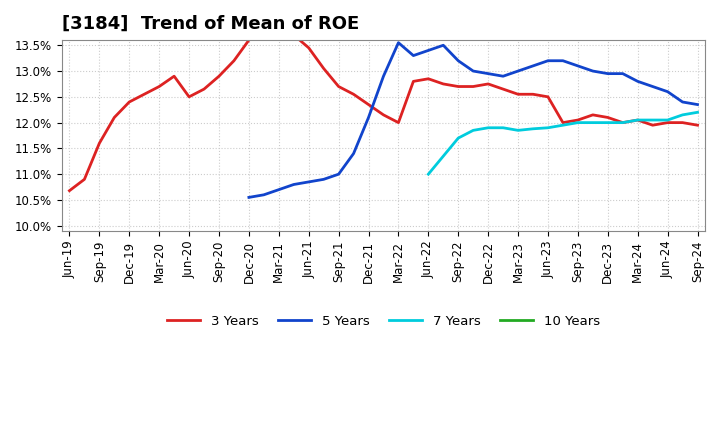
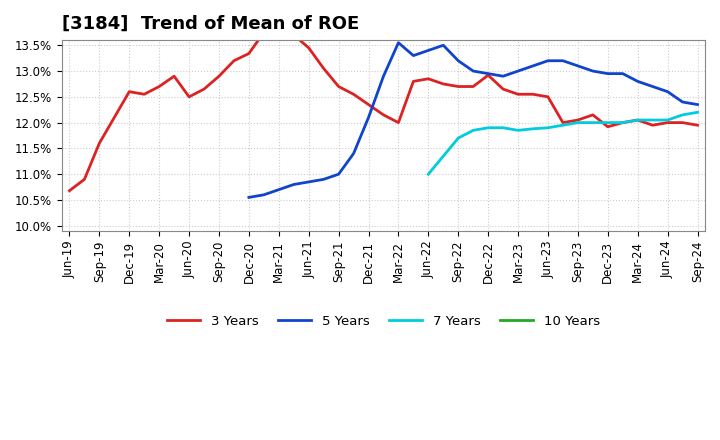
3 Years/Dec-19: 12.40% -> 12.60%
3 Years/Dec-20: 13.60% -> 13.34%
3 Years/Dec-22: 12.75% -> 12.92%
3 Years/Dec-23: 12.10% -> 11.92%
